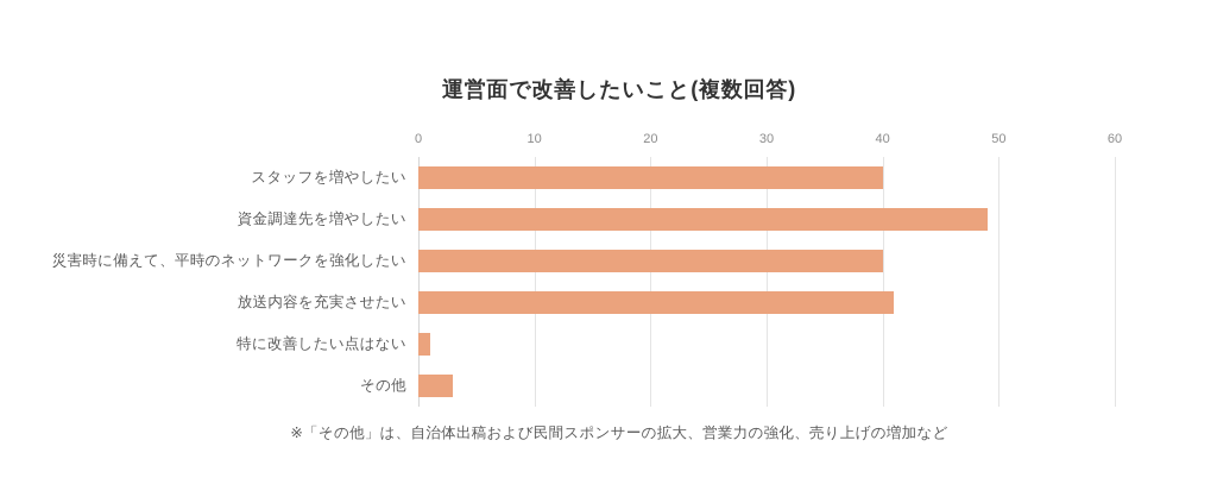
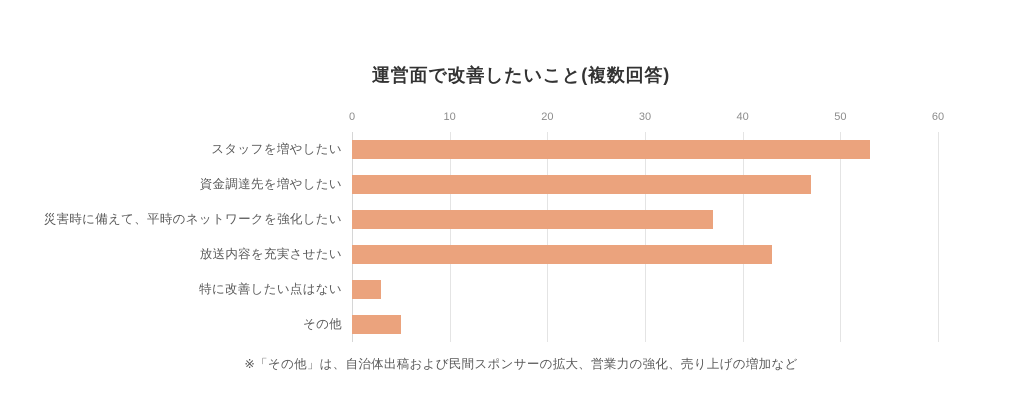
スタッフを増やしたい: 40 -> 53
資金調達先を増やしたい: 49 -> 47
災害時に備えて、平時のネットワークを強化したい: 40 -> 37
放送内容を充実させたい: 41 -> 43
特に改善したい点はない: 1 -> 3
その他: 3 -> 5
